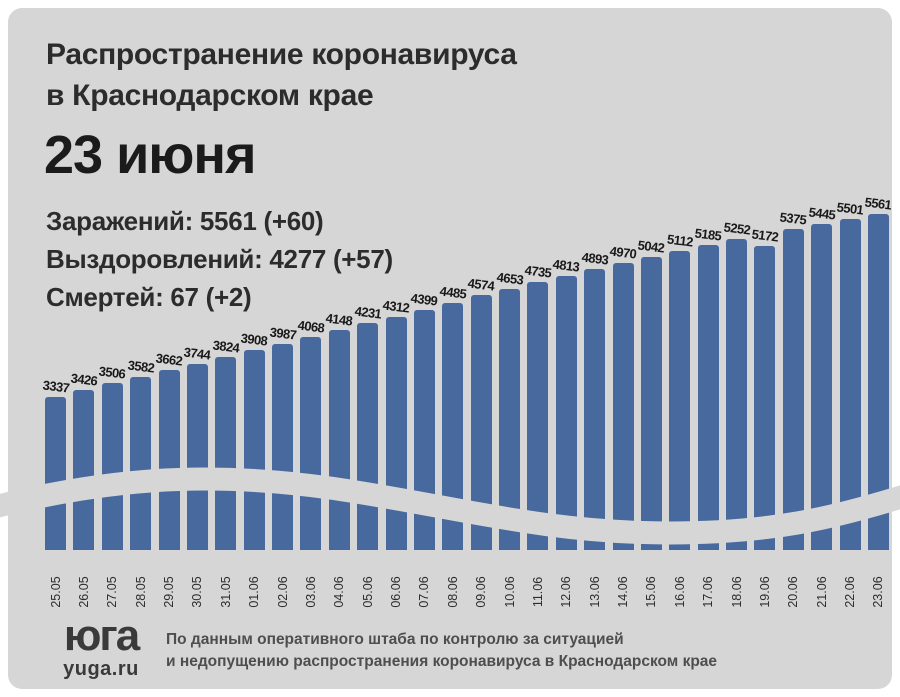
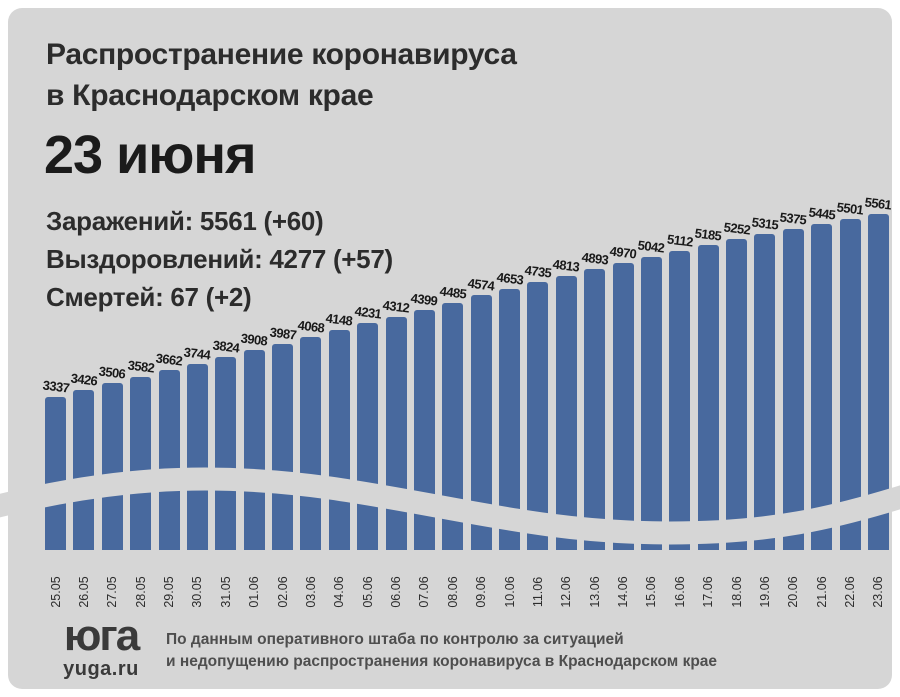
19.06: 5172 -> 5315
